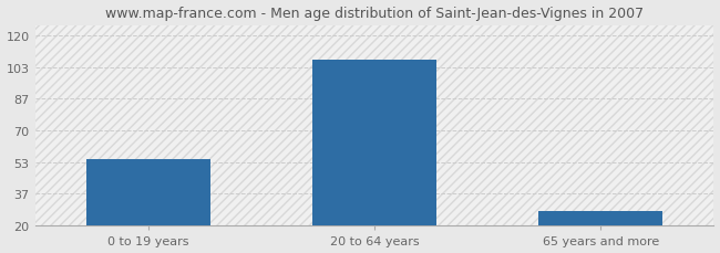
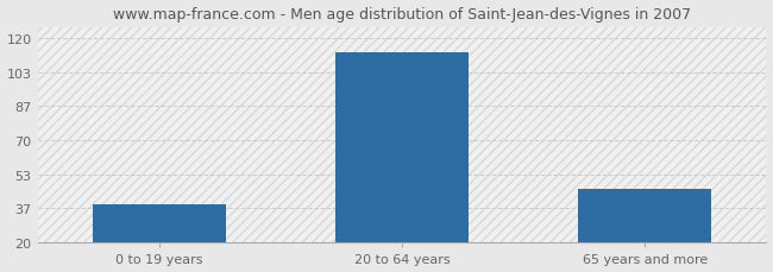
0 to 19 years: 55 -> 39
20 to 64 years: 107 -> 113
65 years and more: 28 -> 46
